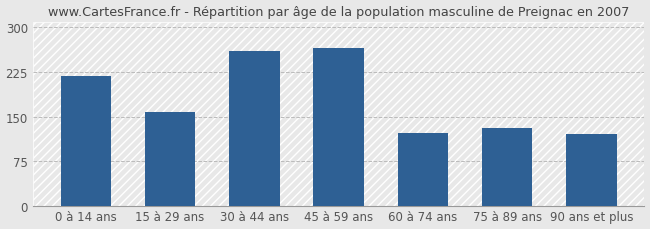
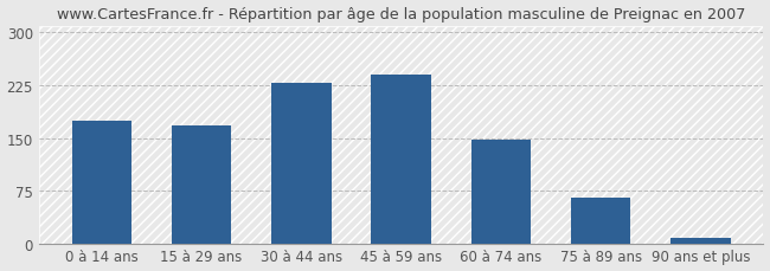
0 à 14 ans: 218 -> 175
15 à 29 ans: 158 -> 168
30 à 44 ans: 260 -> 228
45 à 59 ans: 266 -> 240
60 à 74 ans: 122 -> 147
75 à 89 ans: 130 -> 65
90 ans et plus: 120 -> 8
